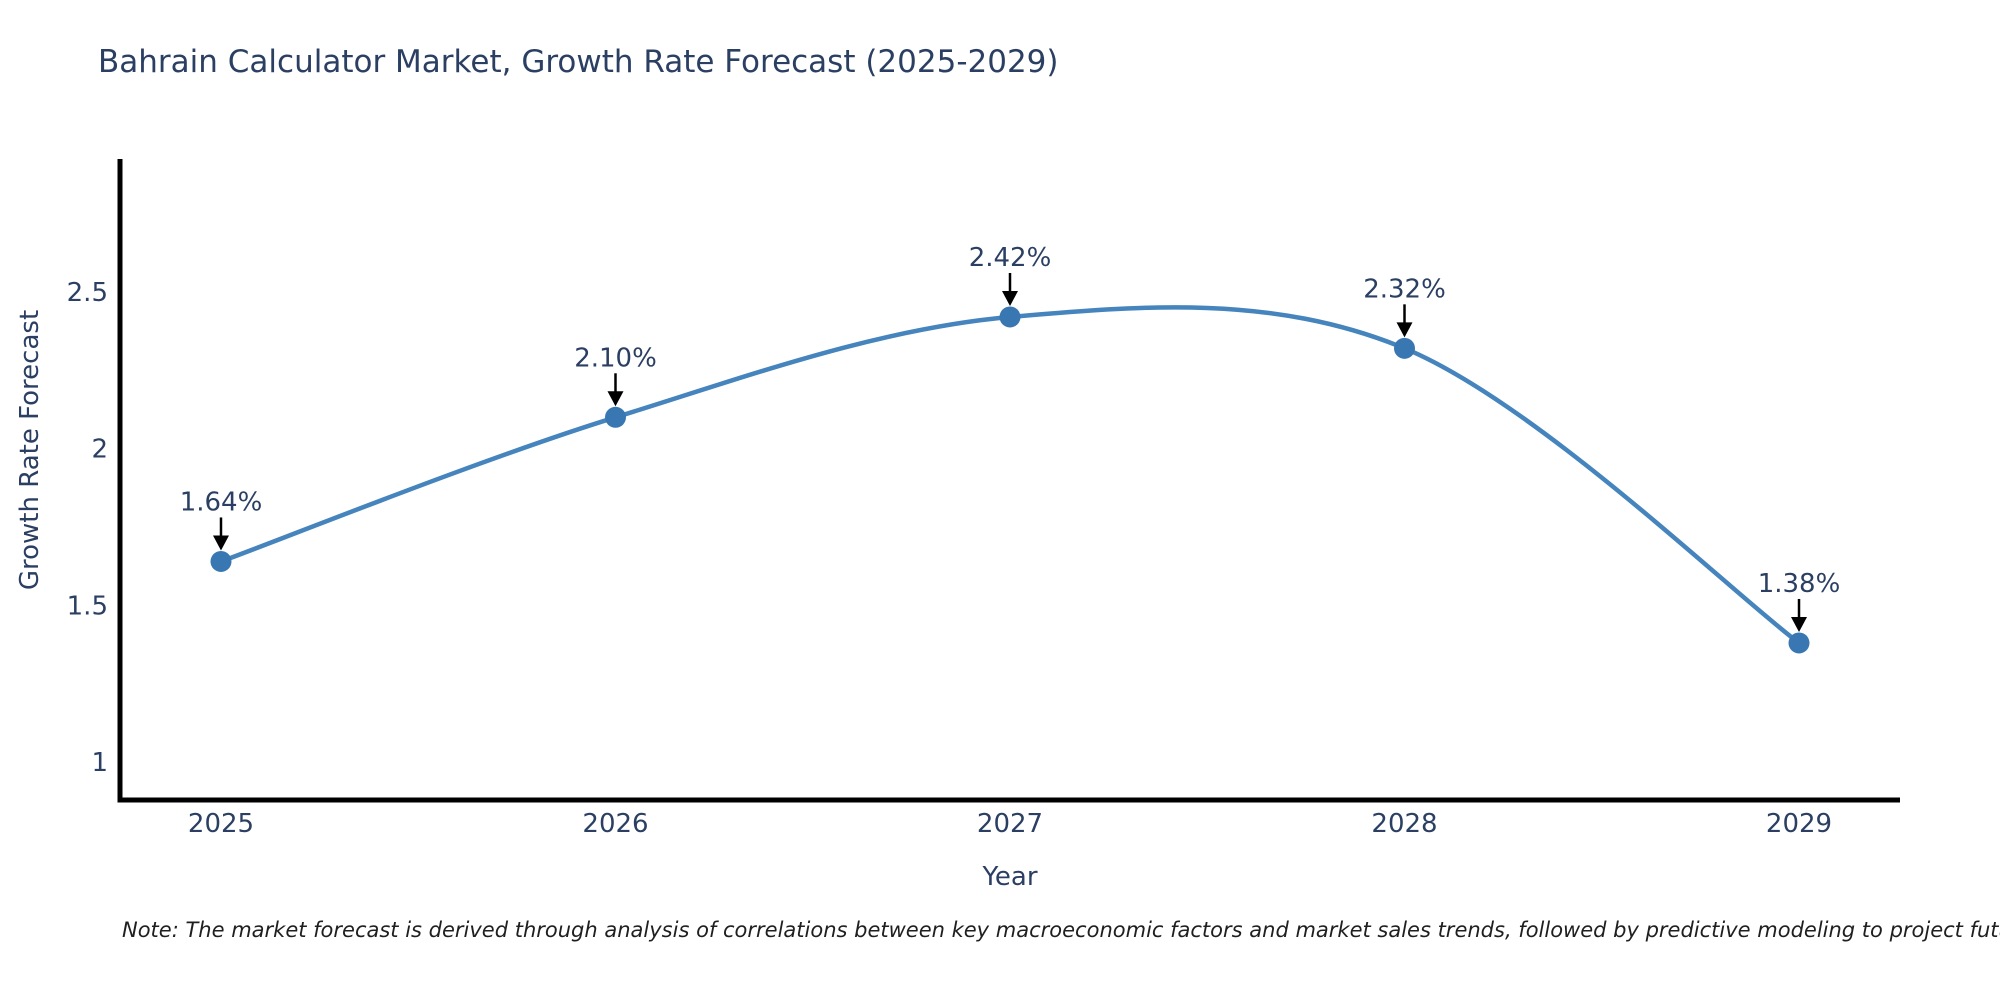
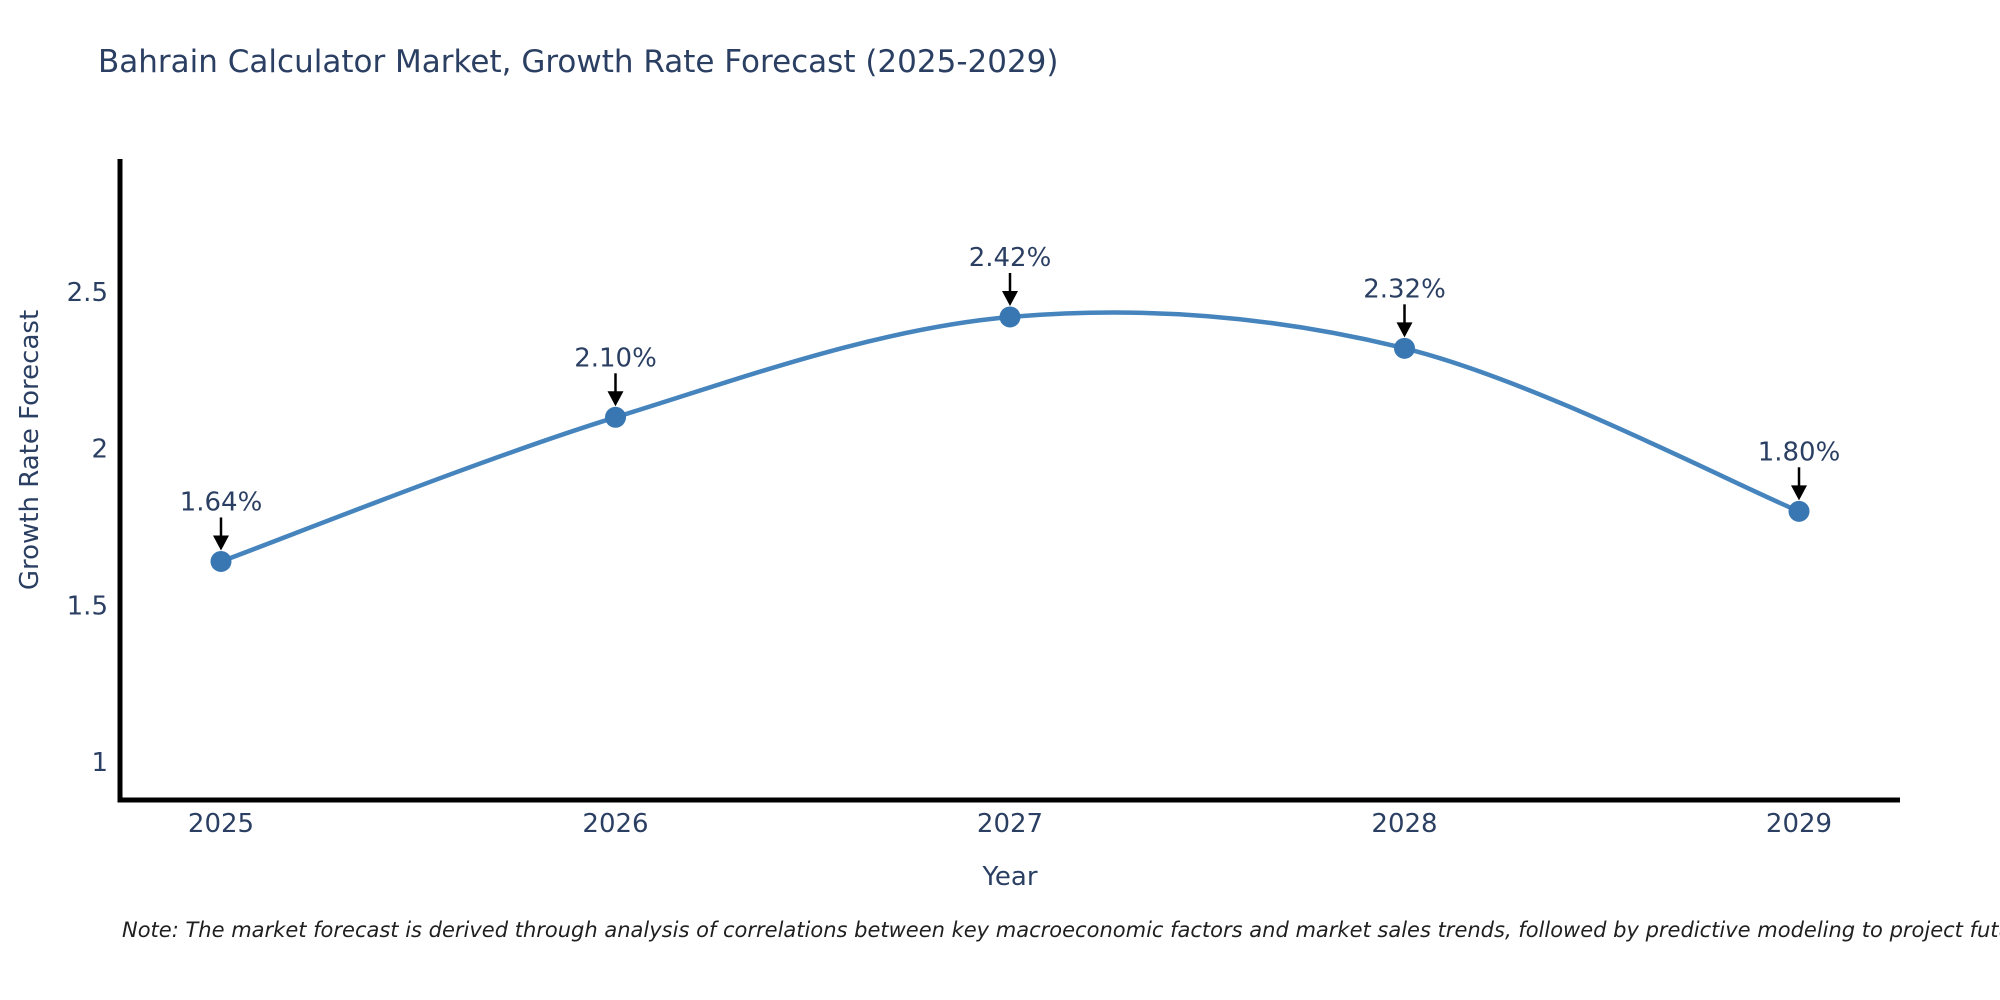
2029: 1.38% -> 1.80%
